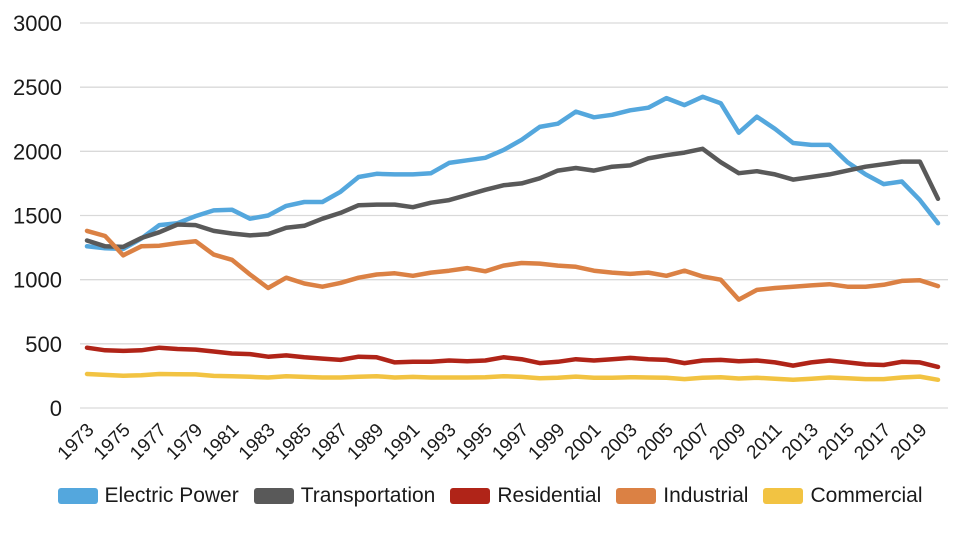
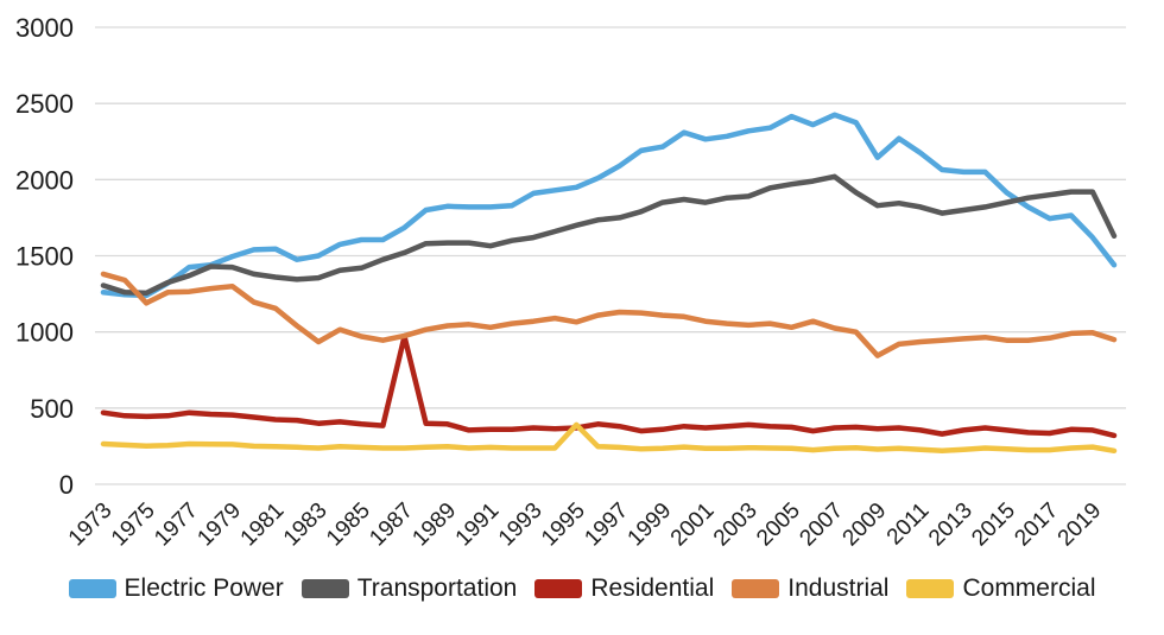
Residential/1987: 380 -> 970
Commercial/1995: 240 -> 390
